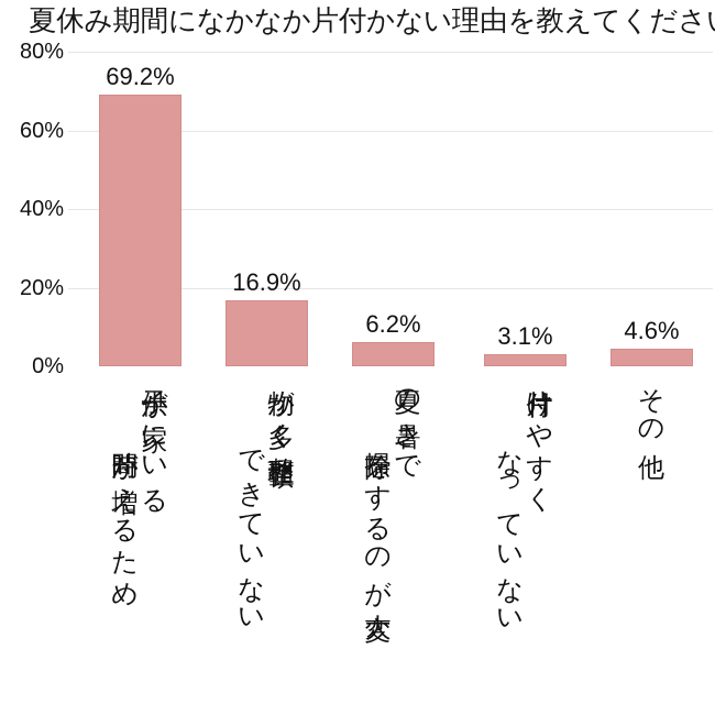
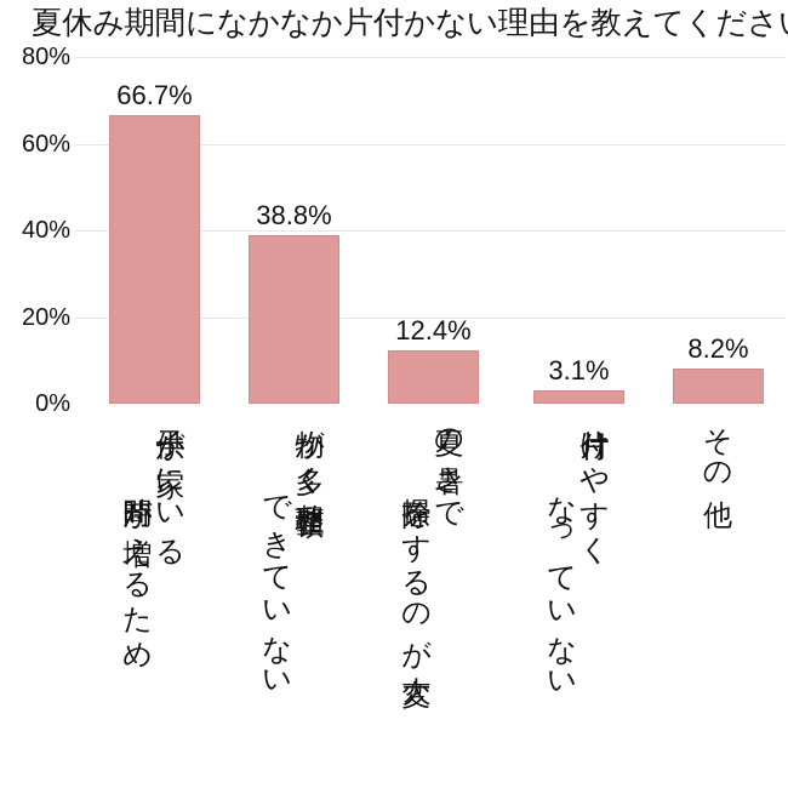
子供が家にいる時間が増えるため: 69.2% -> 66.7%
物が多く整理整頓できていない: 16.9% -> 38.8%
夏の暑さで掃除をするのが大変: 6.2% -> 12.4%
その他: 4.6% -> 8.2%
